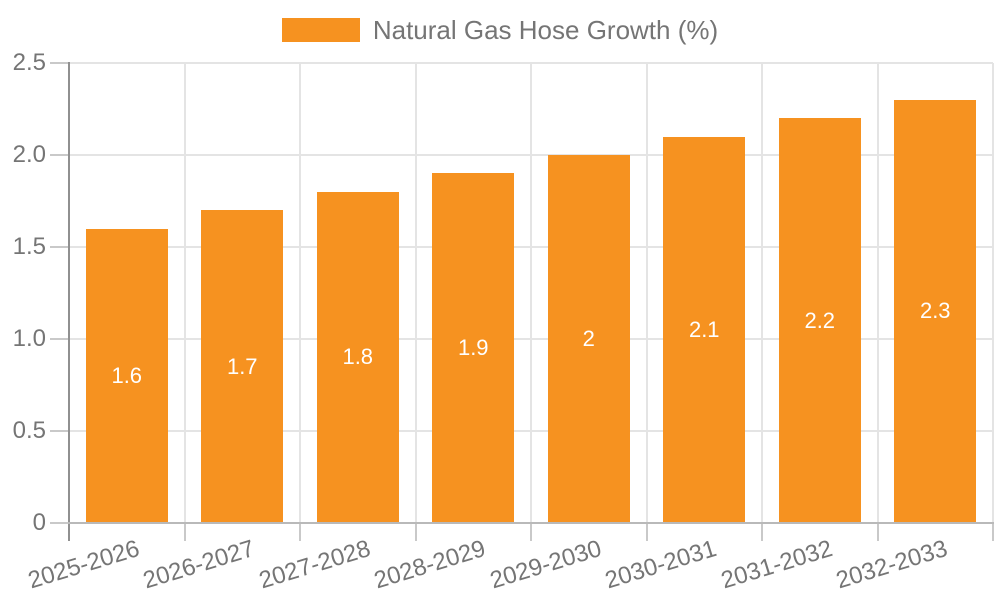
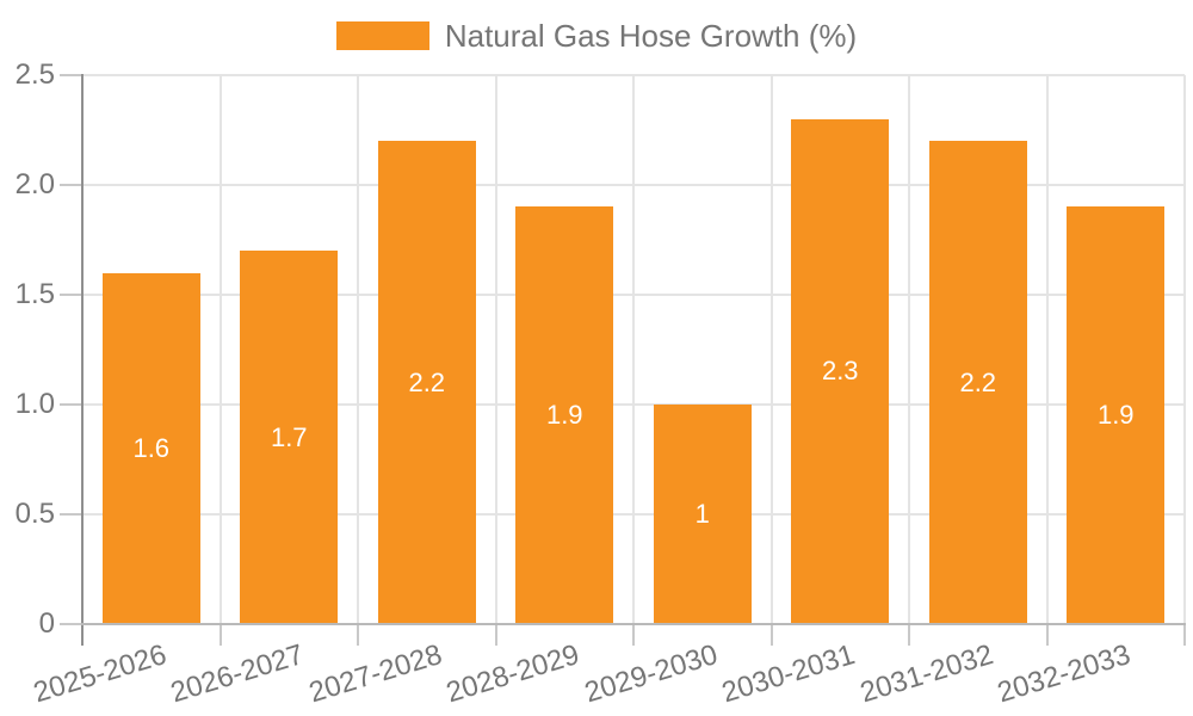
2027-2028: 1.8 -> 2.2
2029-2030: 2 -> 1
2030-2031: 2.1 -> 2.3
2032-2033: 2.3 -> 1.9
